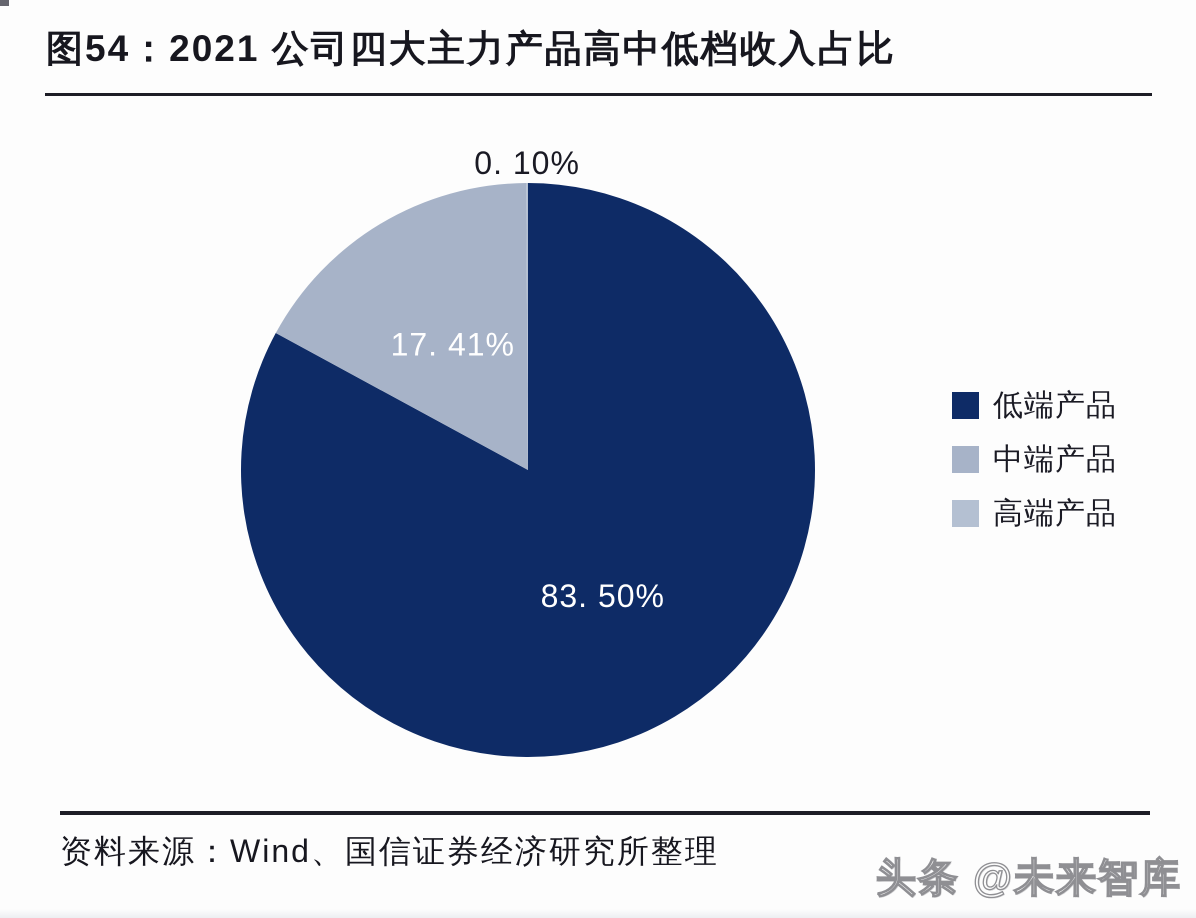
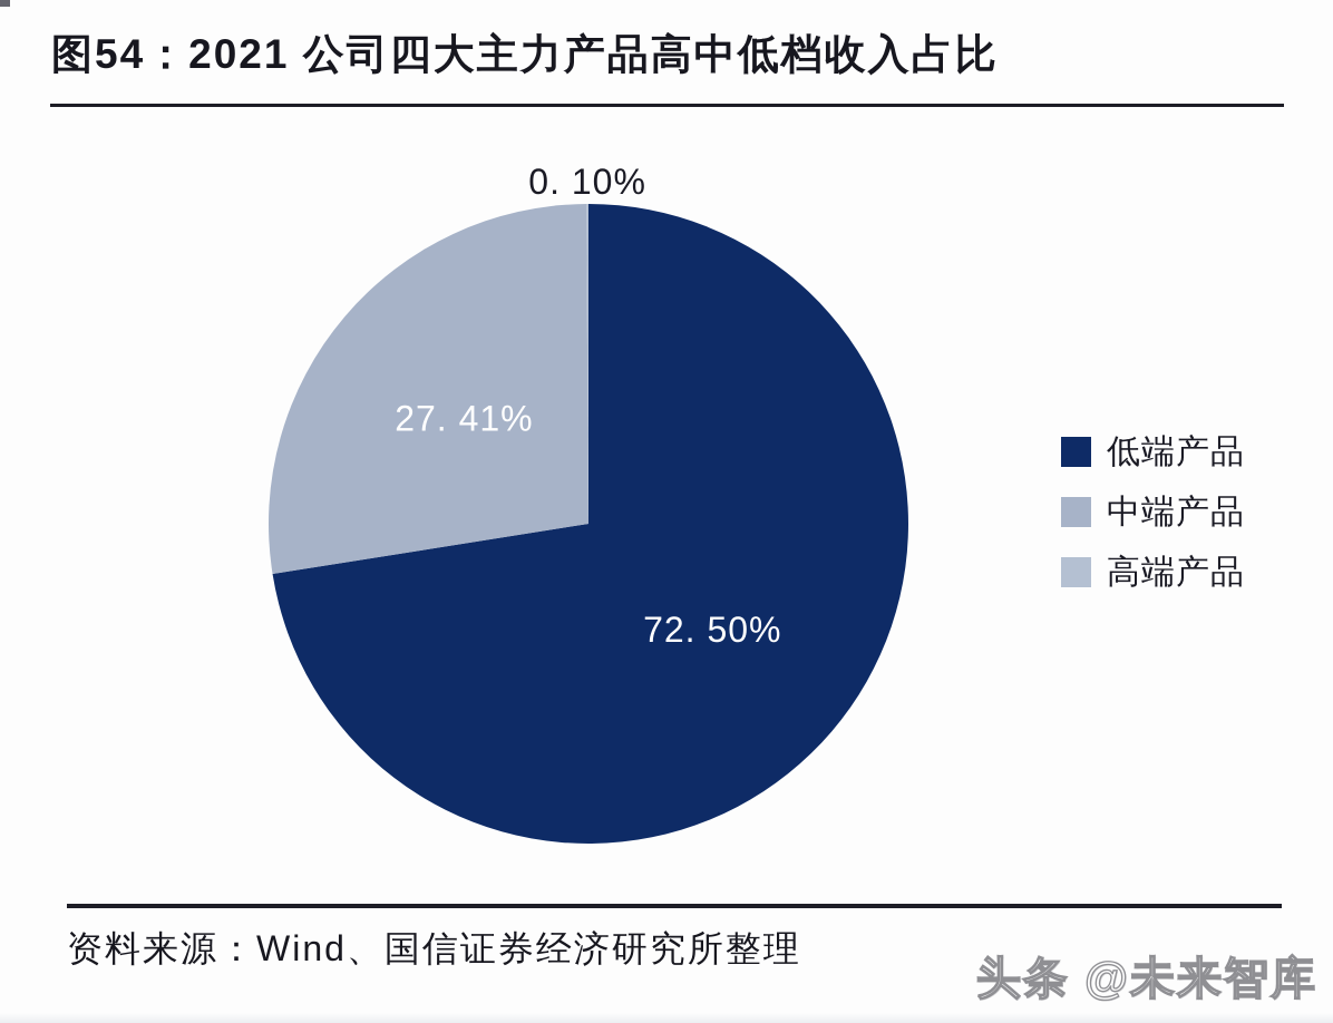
低端产品: 83 -> 72
中端产品: 17 -> 27
